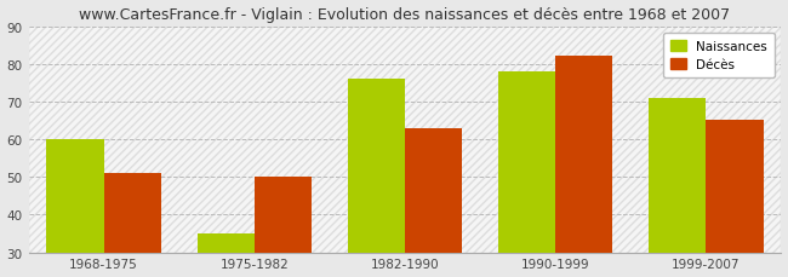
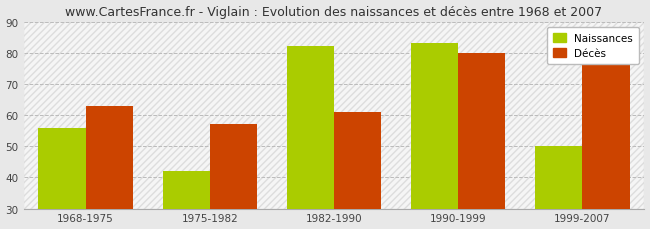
Naissances/1968-1975: 60 -> 56
Décès/1968-1975: 51 -> 63
Naissances/1975-1982: 35 -> 42
Décès/1975-1982: 50 -> 57
Naissances/1982-1990: 76 -> 82
Décès/1982-1990: 63 -> 61
Naissances/1990-1999: 78 -> 83
Décès/1990-1999: 82 -> 80
Naissances/1999-2007: 71 -> 50
Décès/1999-2007: 65 -> 76
